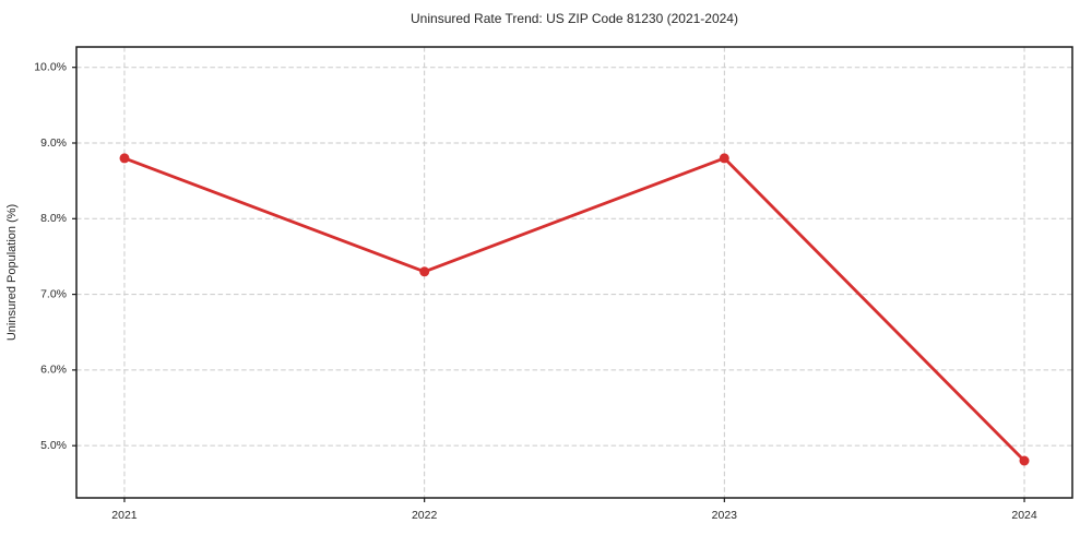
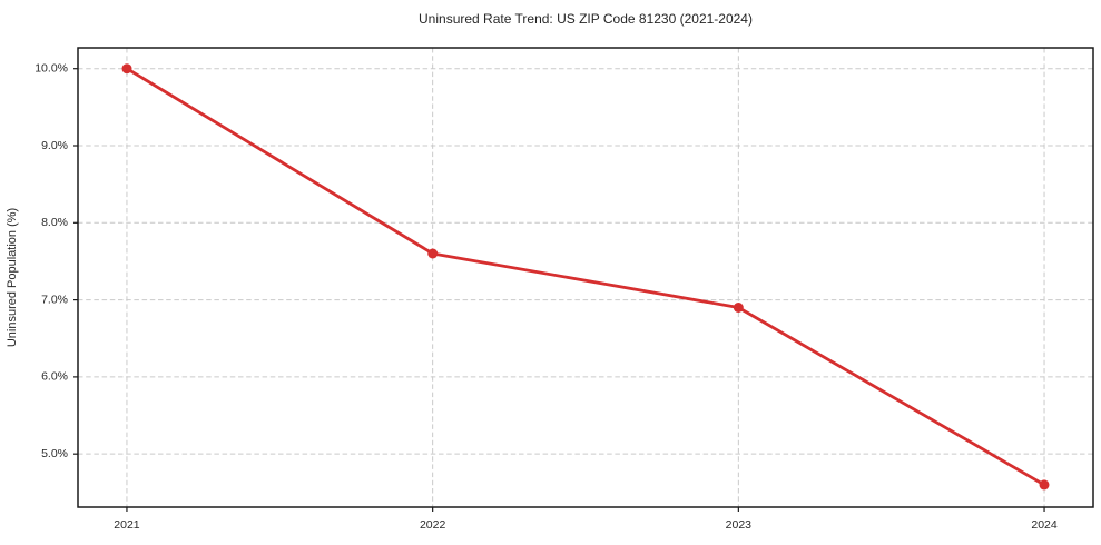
2021: 8.8% -> 10.0%
2022: 7.3% -> 7.6%
2023: 8.8% -> 6.9%
2024: 4.8% -> 4.6%
